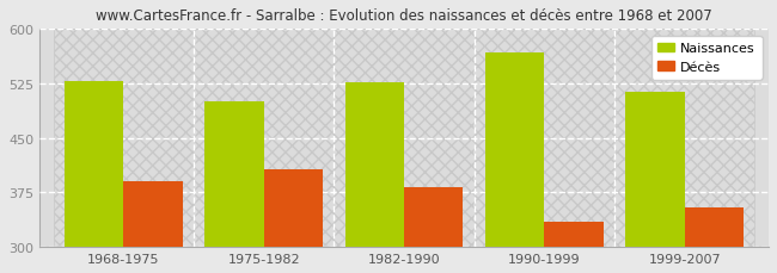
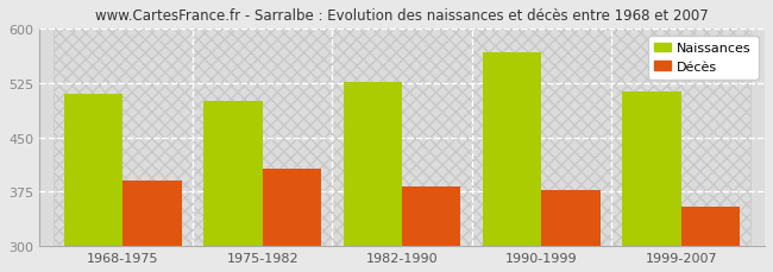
Naissances/1968-1975: 528 -> 510
Décès/1990-1999: 334 -> 378
